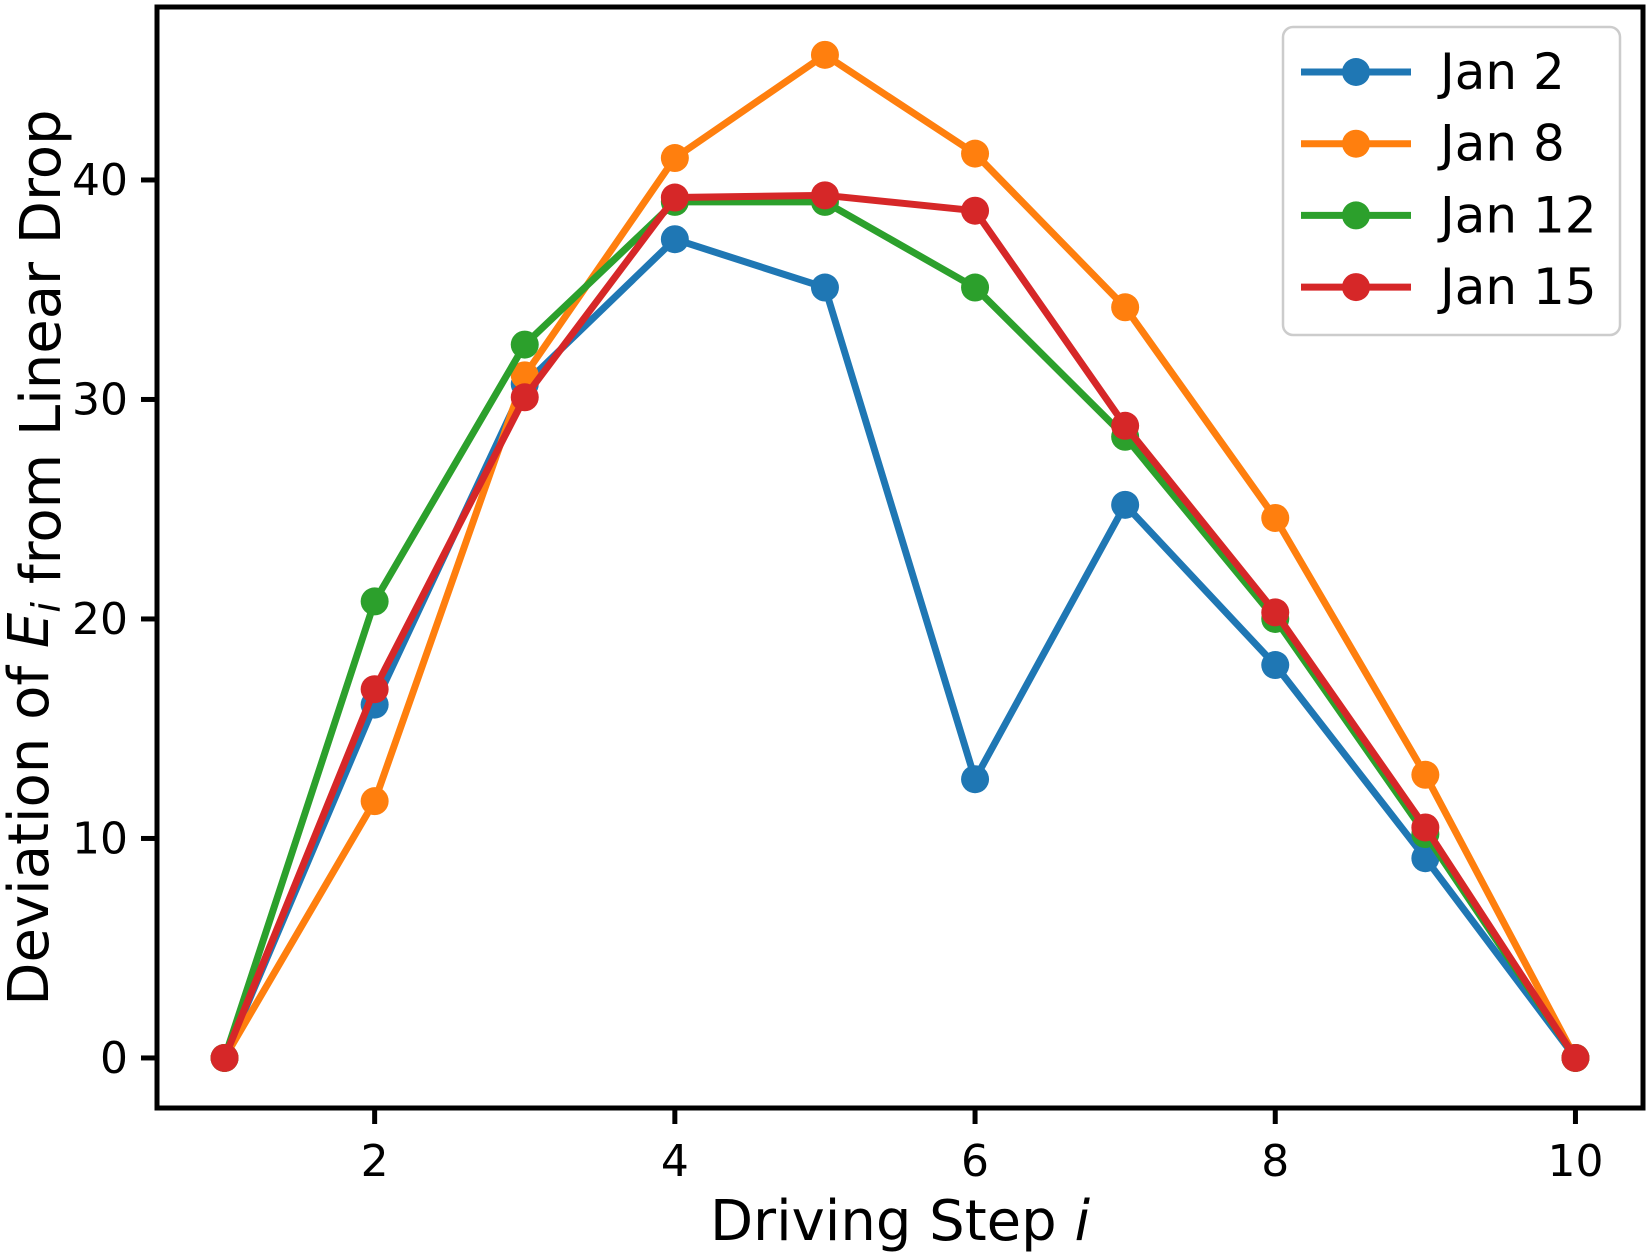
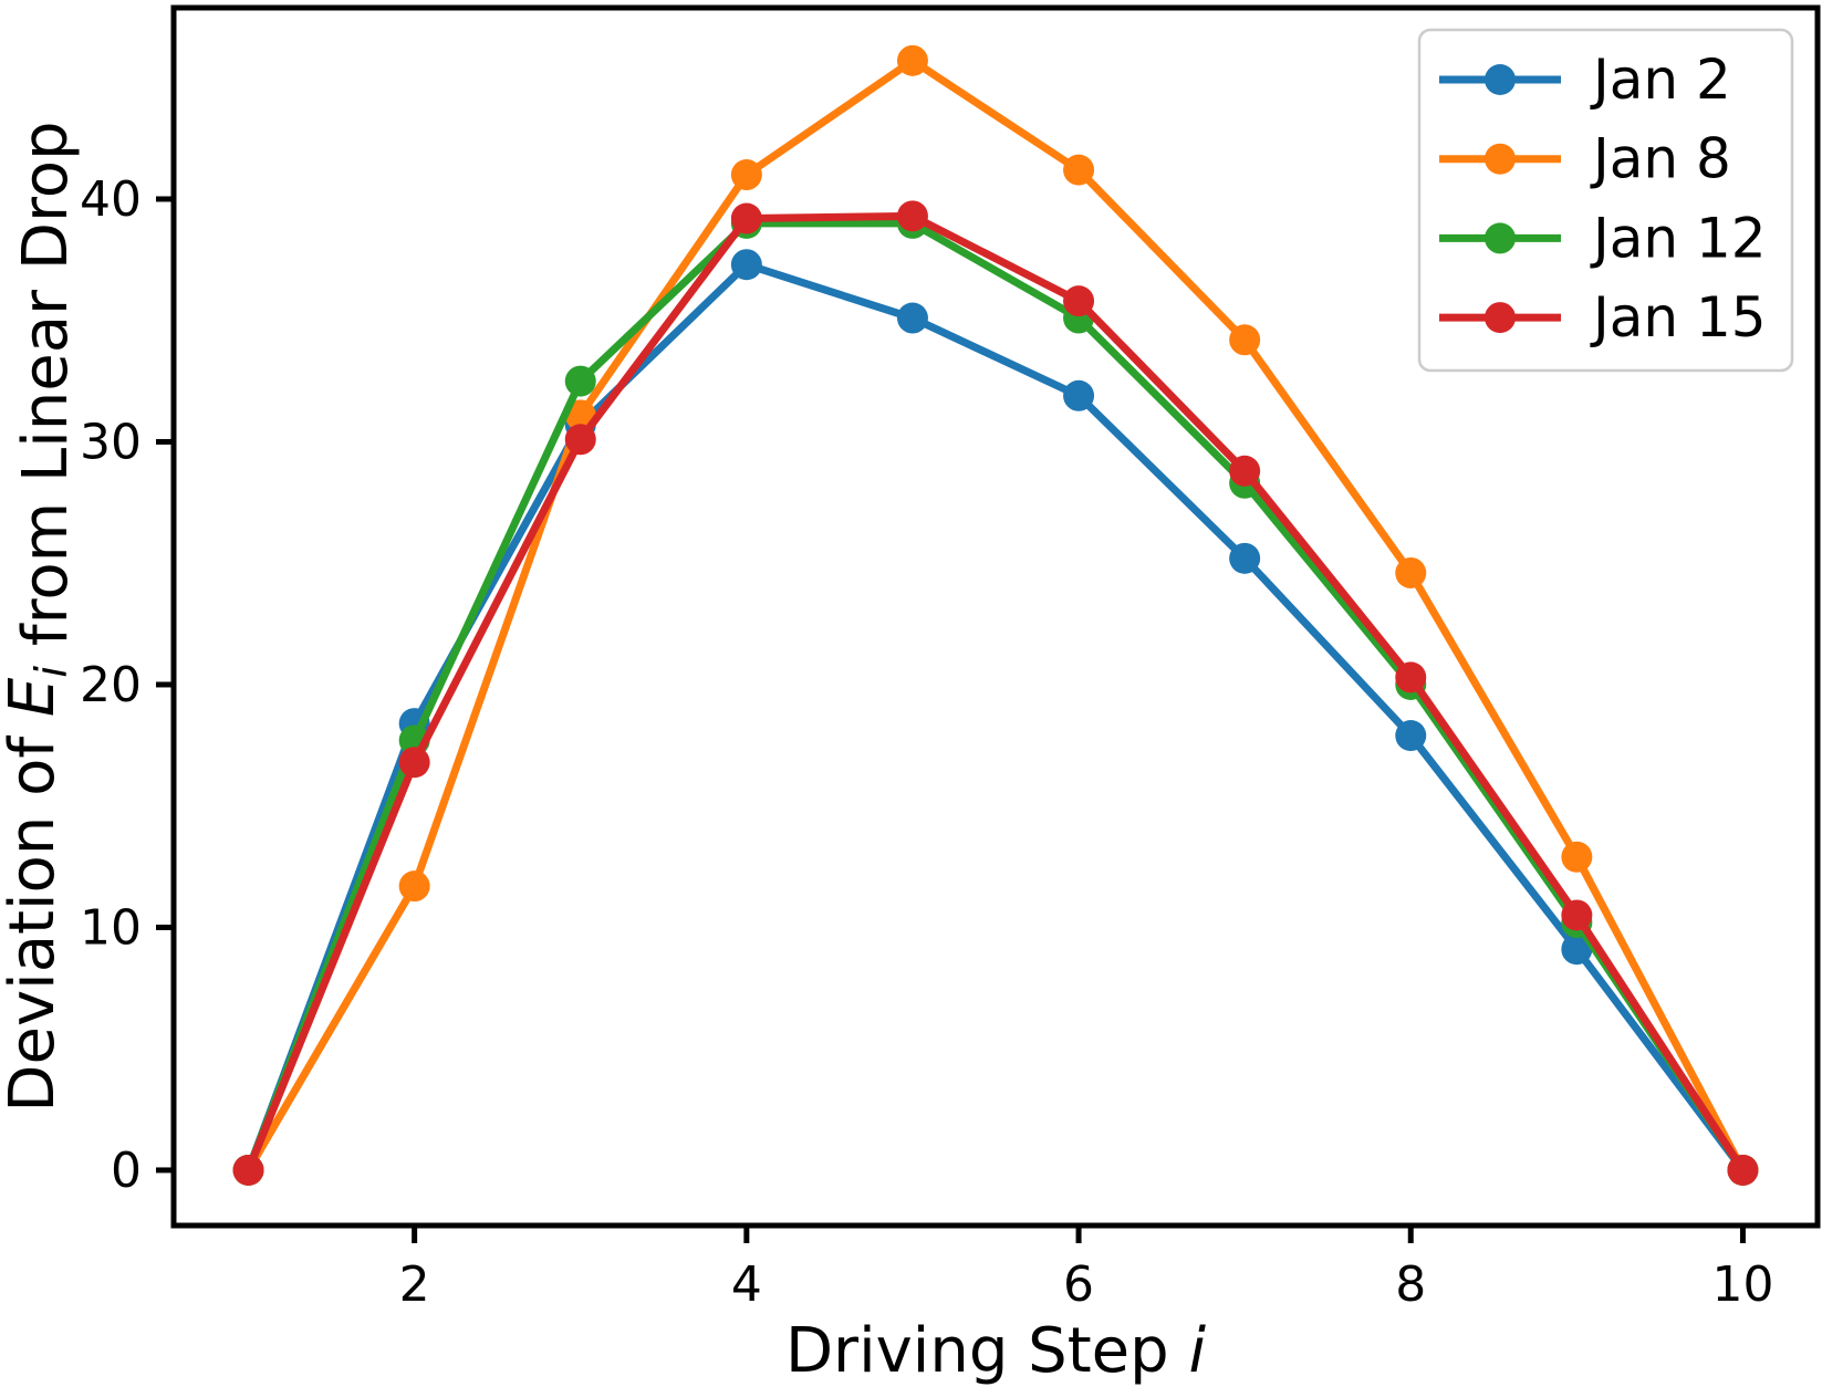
Jan 2/2: 16.1 -> 18.4
Jan 12/2: 20.8 -> 17.7
Jan 2/6: 12.7 -> 31.9
Jan 15/6: 38.6 -> 35.8
